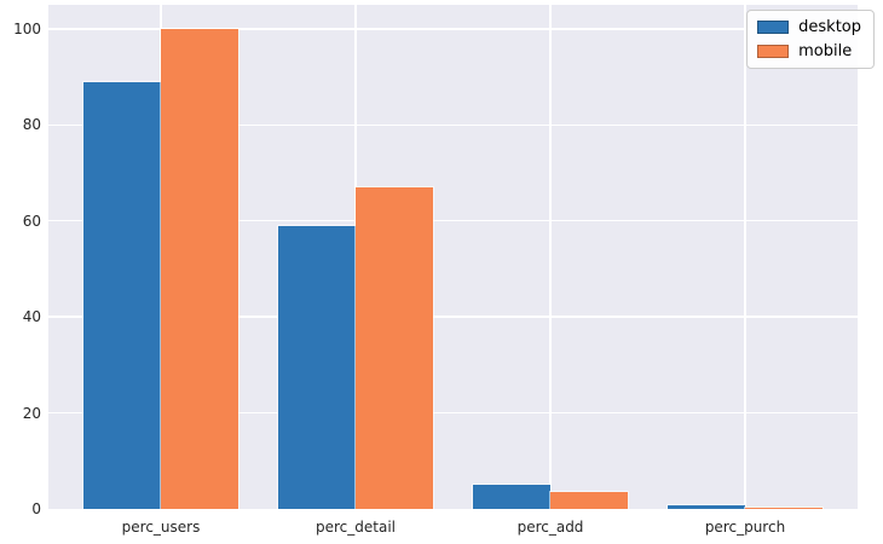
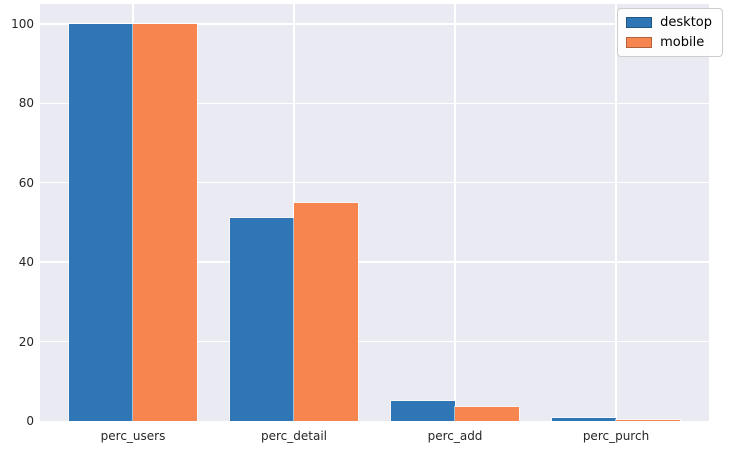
desktop/perc_users: 89 -> 100
desktop/perc_detail: 59 -> 51
mobile/perc_detail: 67 -> 55
